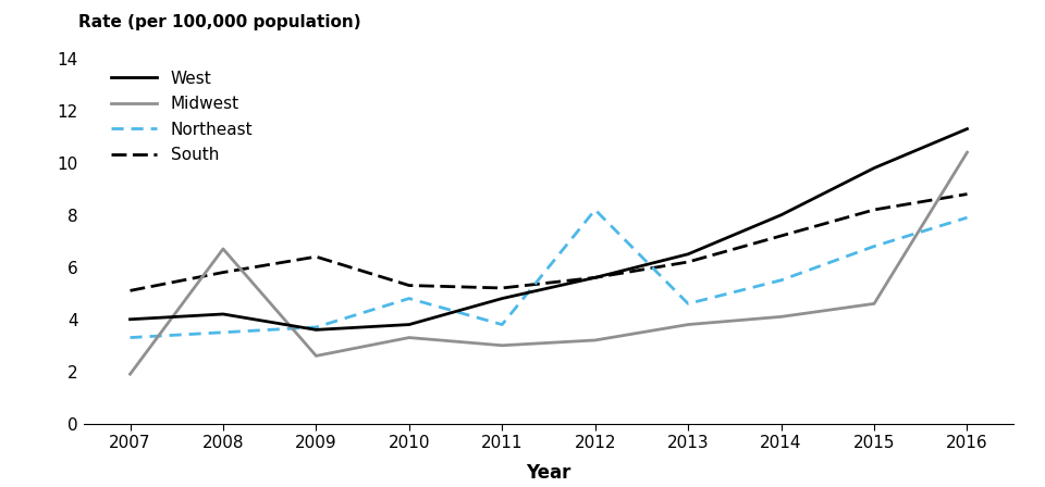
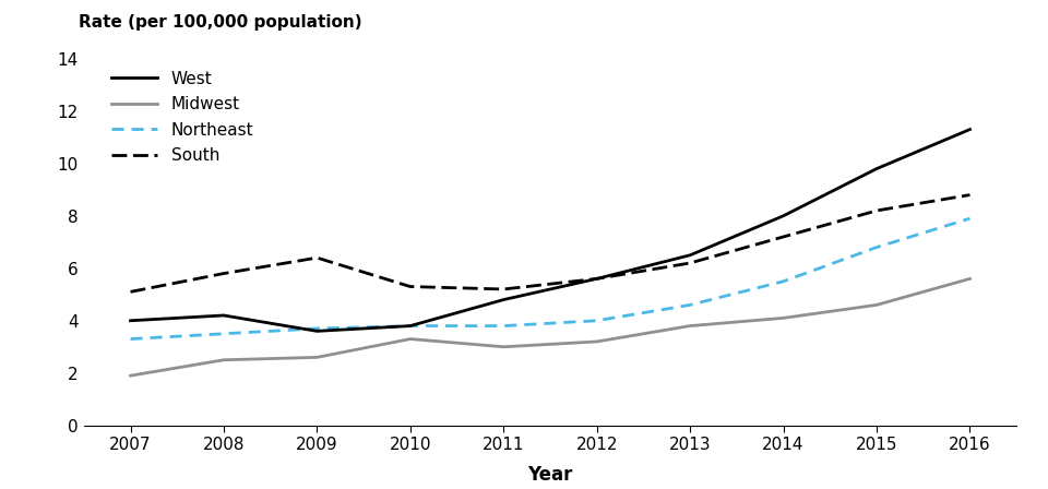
Midwest/2008: 6.7 -> 2.5
Northeast/2010: 4.8 -> 3.8
Northeast/2012: 8.2 -> 4.0
Midwest/2016: 10.4 -> 5.6
